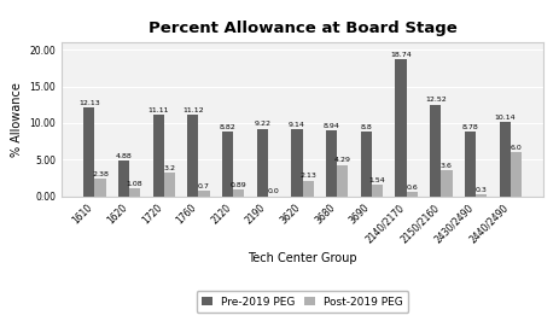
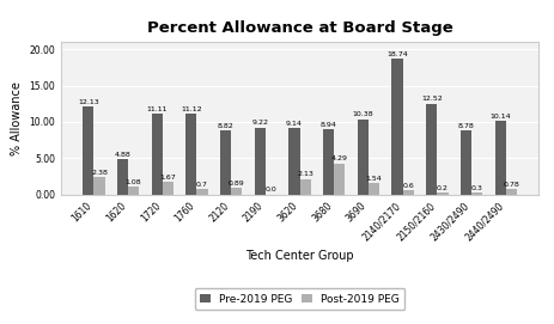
Post-2019 PEG/1720: 3.2 -> 1.7
Pre-2019 PEG/3690: 8.8 -> 10.4
Post-2019 PEG/2150/2160: 3.6 -> 0.2
Post-2019 PEG/2440/2490: 6.0 -> 0.8
